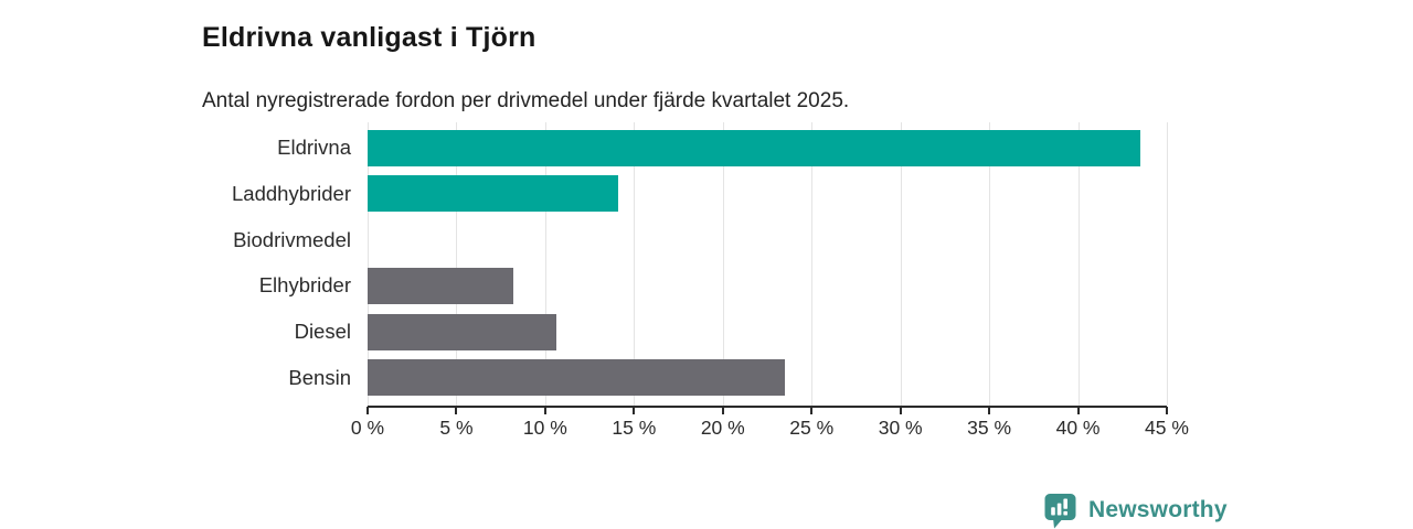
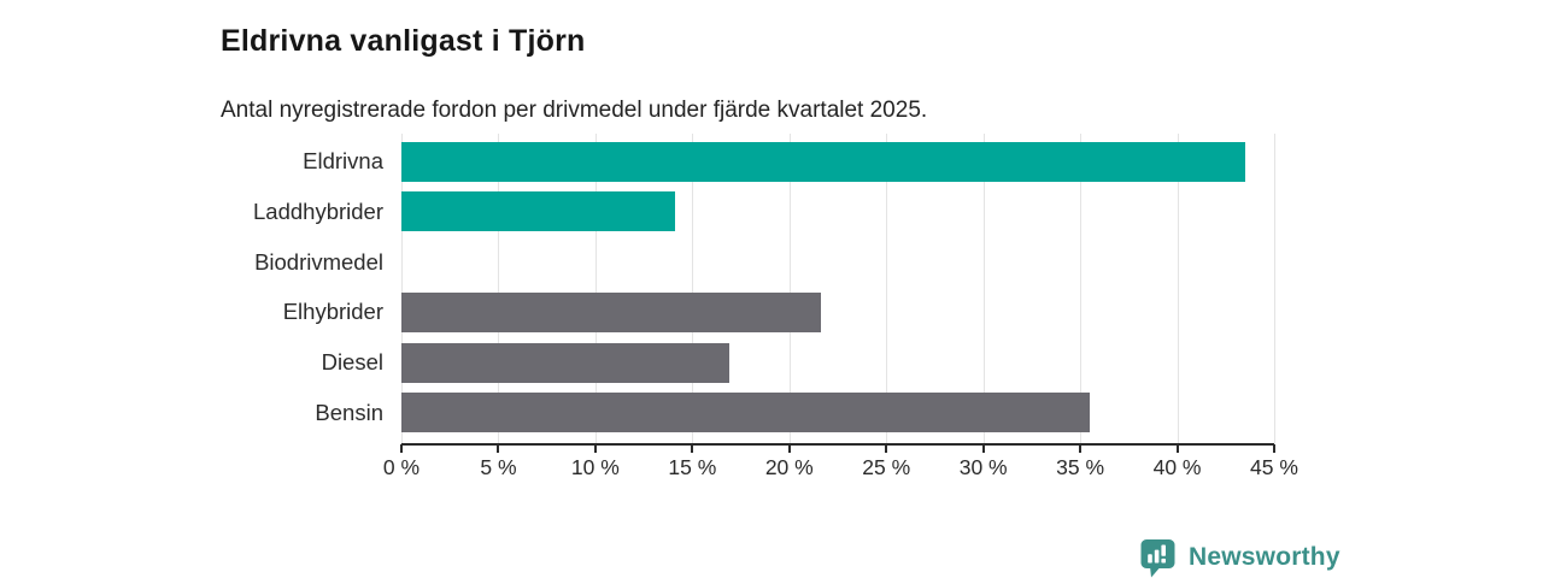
Elhybrider: 8.2% -> 21.6%
Diesel: 10.6% -> 16.9%
Bensin: 23.5% -> 35.5%
